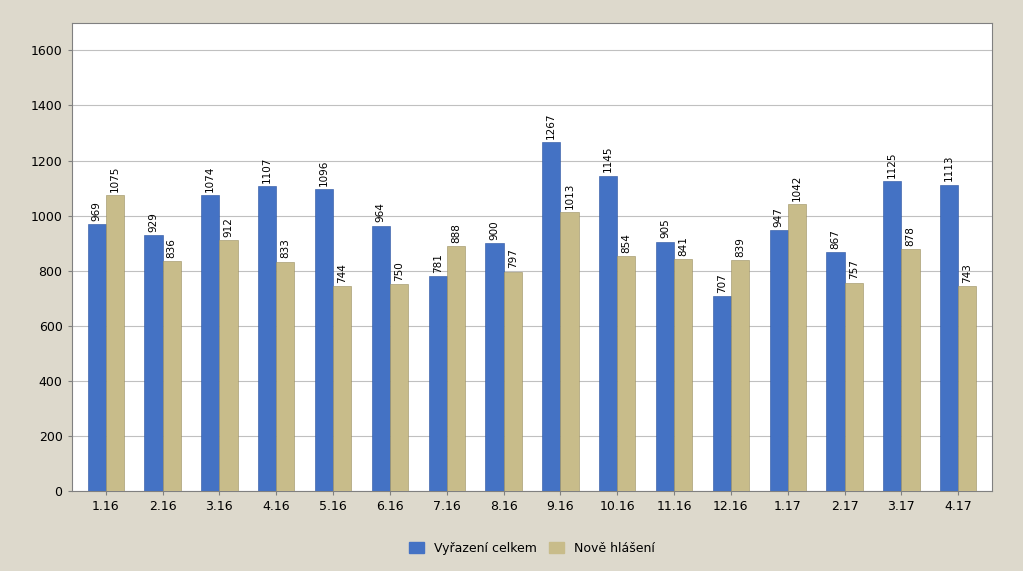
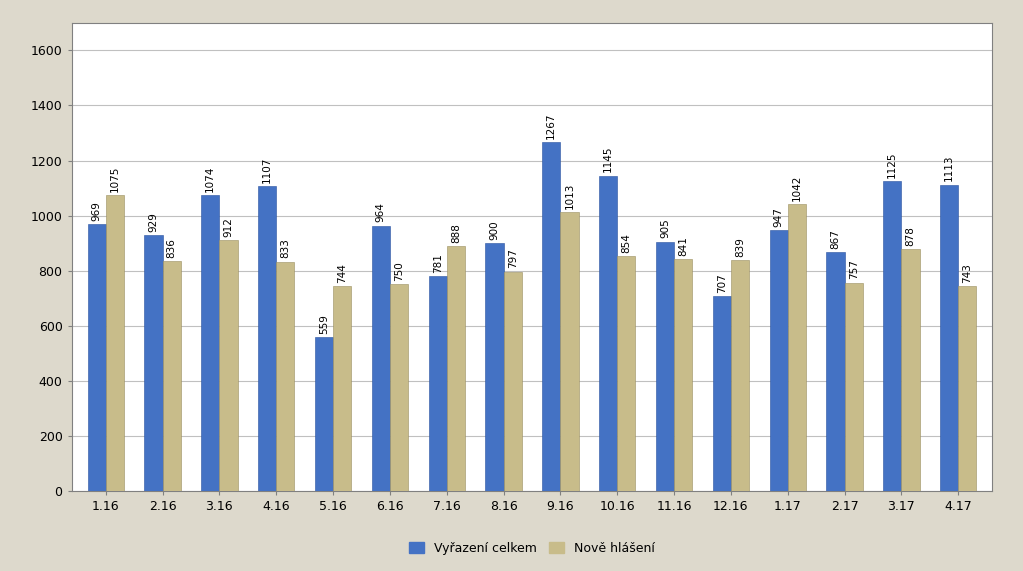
Vyřazení celkem/5.16: 1096 -> 559
